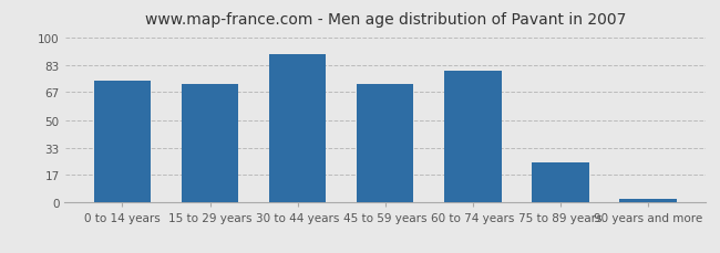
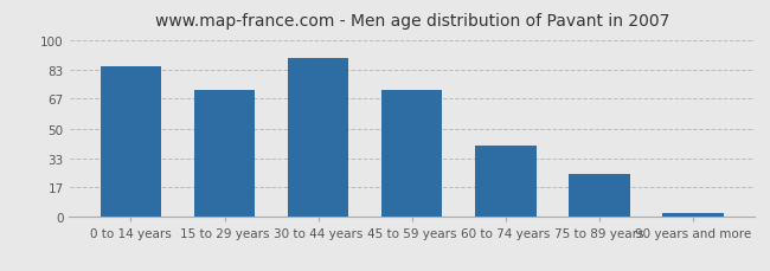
0 to 14 years: 74 -> 85
60 to 74 years: 80 -> 40
